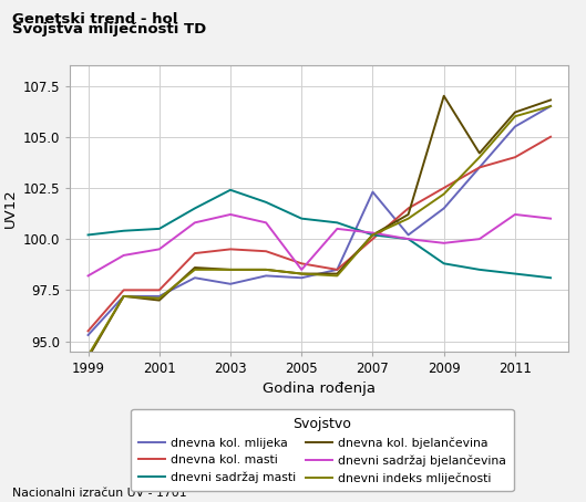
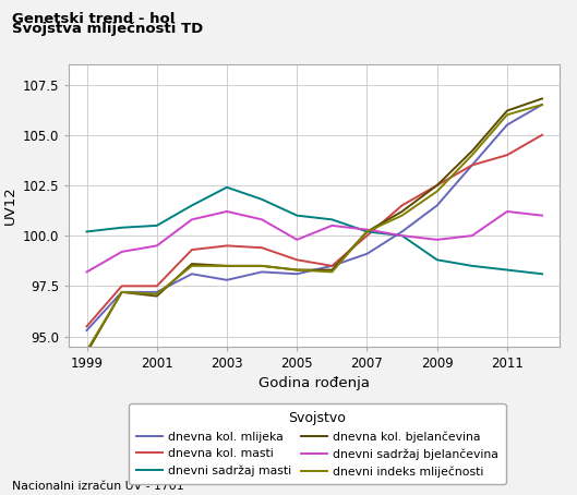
dnevni sadržaj bjelančevina/2005: 98.5 -> 99.8
dnevna kol. mlijeka/2007: 102.3 -> 99.1
dnevna kol. bjelančevina/2009: 107.0 -> 102.5
